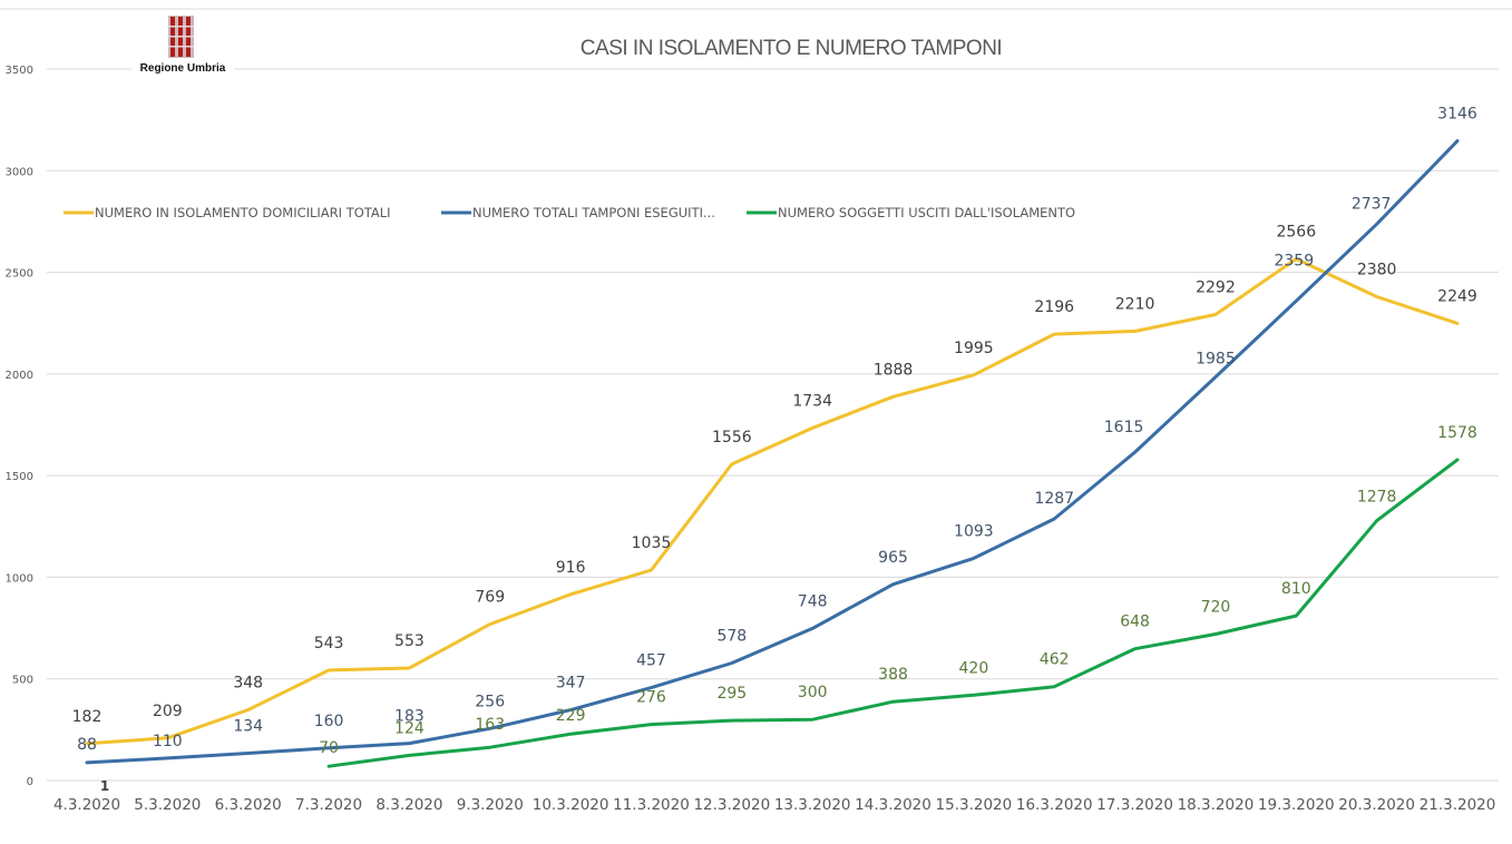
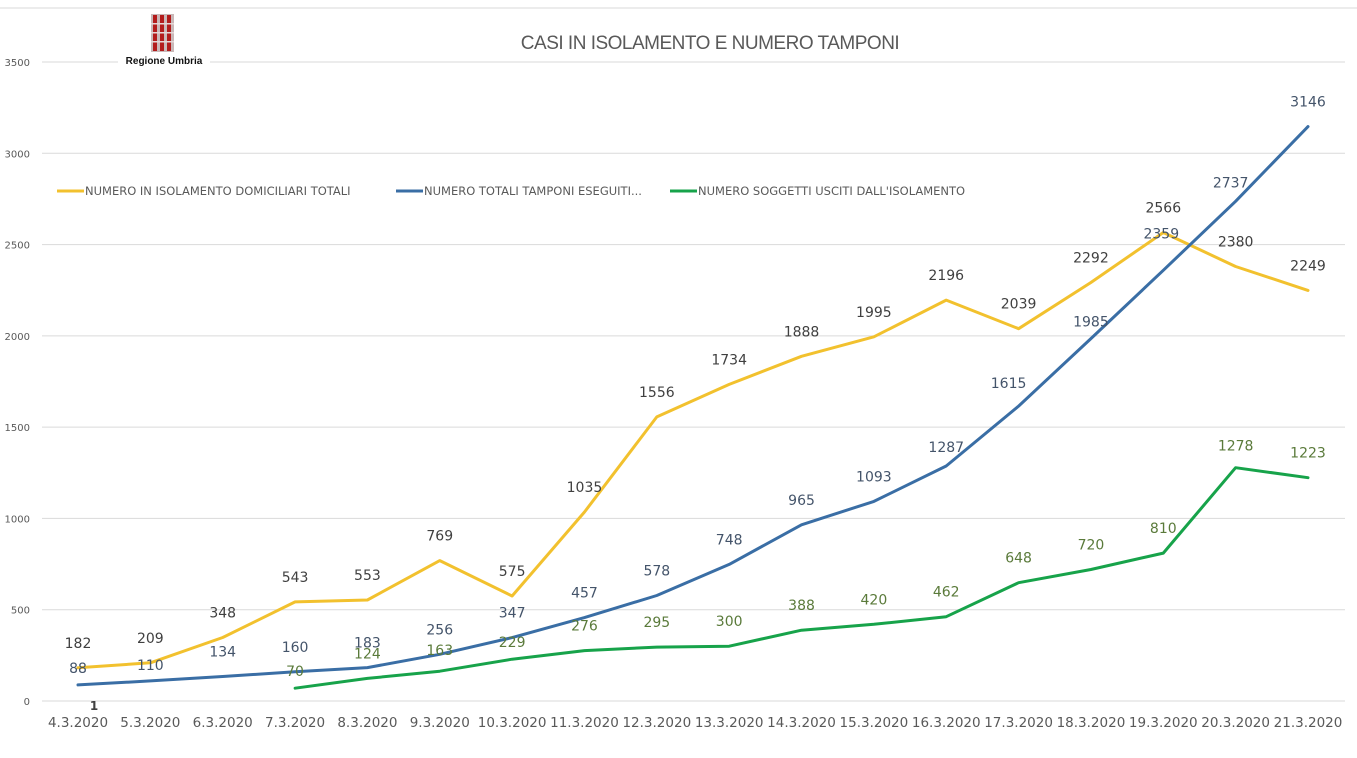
NUMERO IN ISOLAMENTO DOMICILIARI TOTALI/10.3.2020: 916 -> 575
NUMERO IN ISOLAMENTO DOMICILIARI TOTALI/17.3.2020: 2210 -> 2039
NUMERO SOGGETTI USCITI DALL'ISOLAMENTO/21.3.2020: 1578 -> 1223
